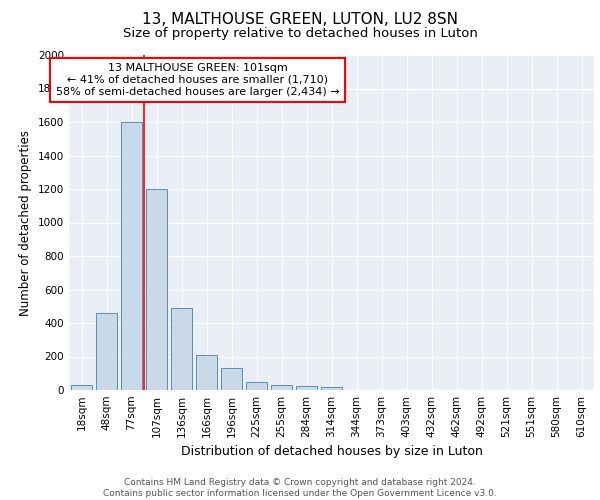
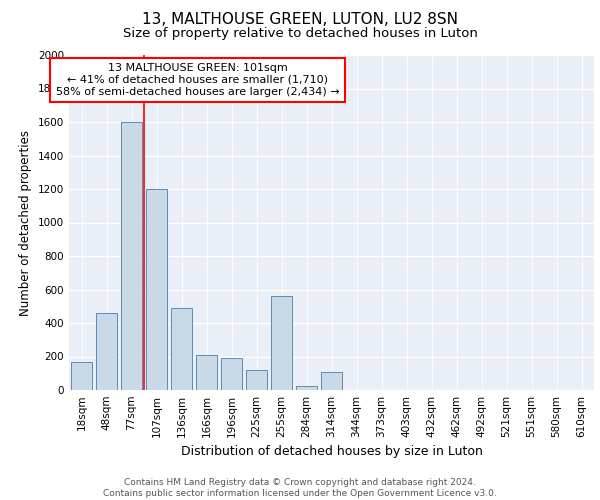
18sqm: 30 -> 170
196sqm: 130 -> 190
225sqm: 40 -> 120
255sqm: 30 -> 560
314sqm: 20 -> 110
